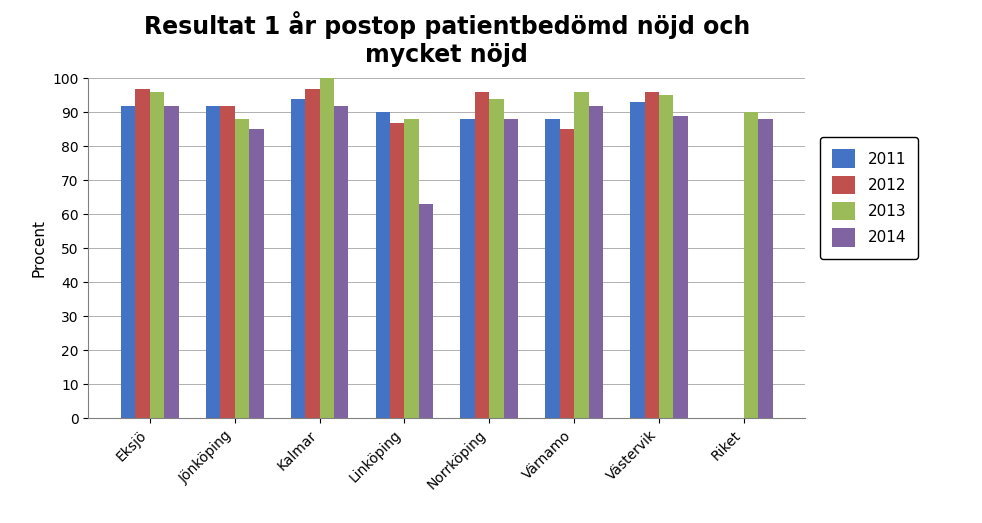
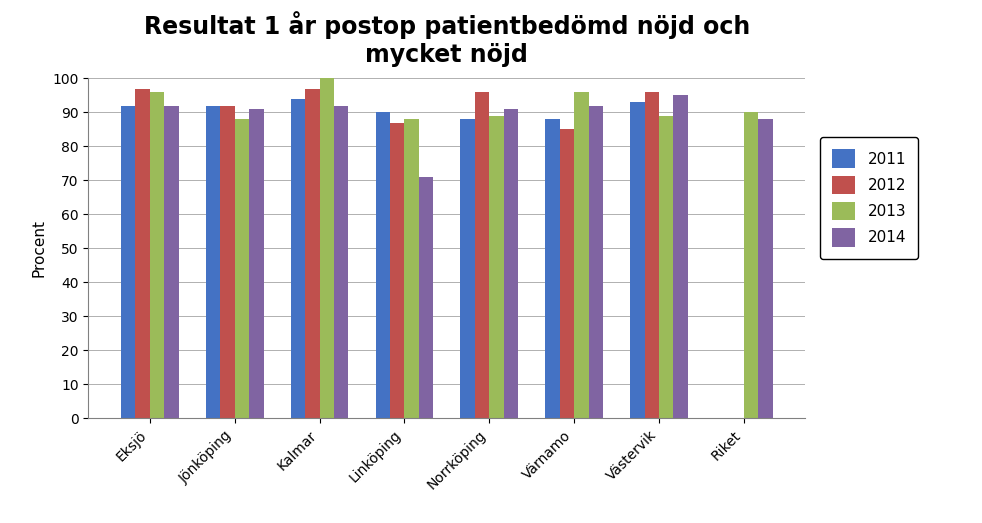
2014/Jönköping: 85 -> 91
2014/Linköping: 63 -> 71
2013/Norrköping: 94 -> 89
2014/Norrköping: 88 -> 91
2013/Västervik: 95 -> 89
2014/Västervik: 89 -> 95
